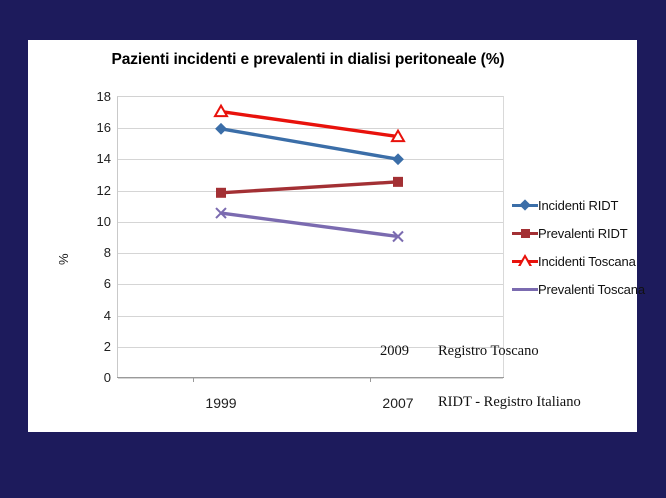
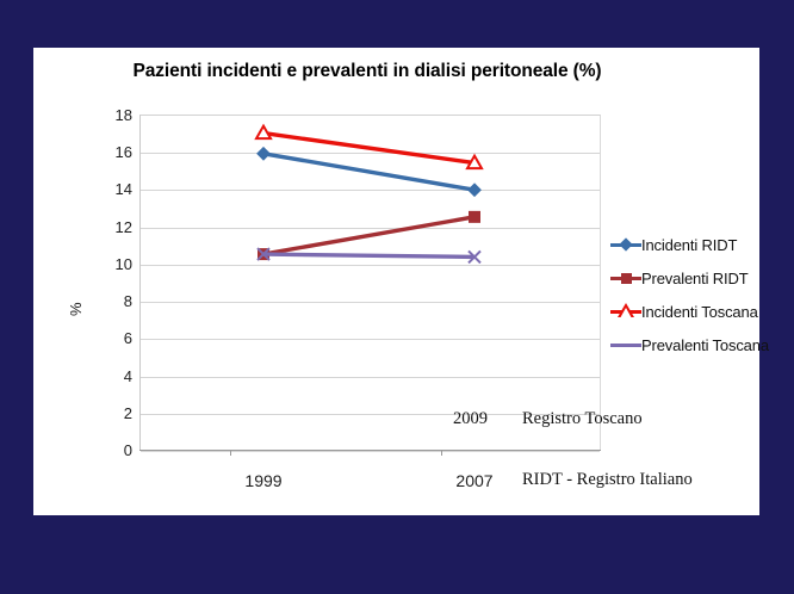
Prevalenti RIDT/1999: 11.8 -> 10.5
Prevalenti Toscana/2007: 9.0 -> 10.3
